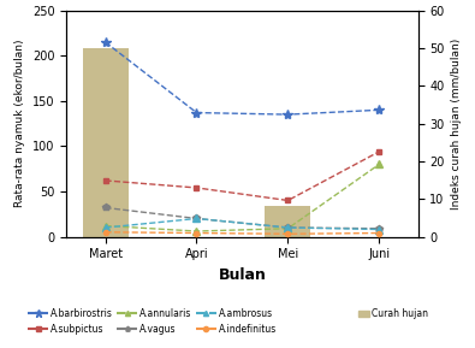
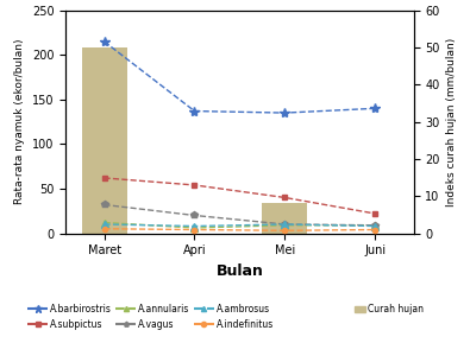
A.ambrosus/Apri: 20 -> 8
A.subpictus/Juni: 94 -> 22
A.annularis/Juni: 80 -> 9
